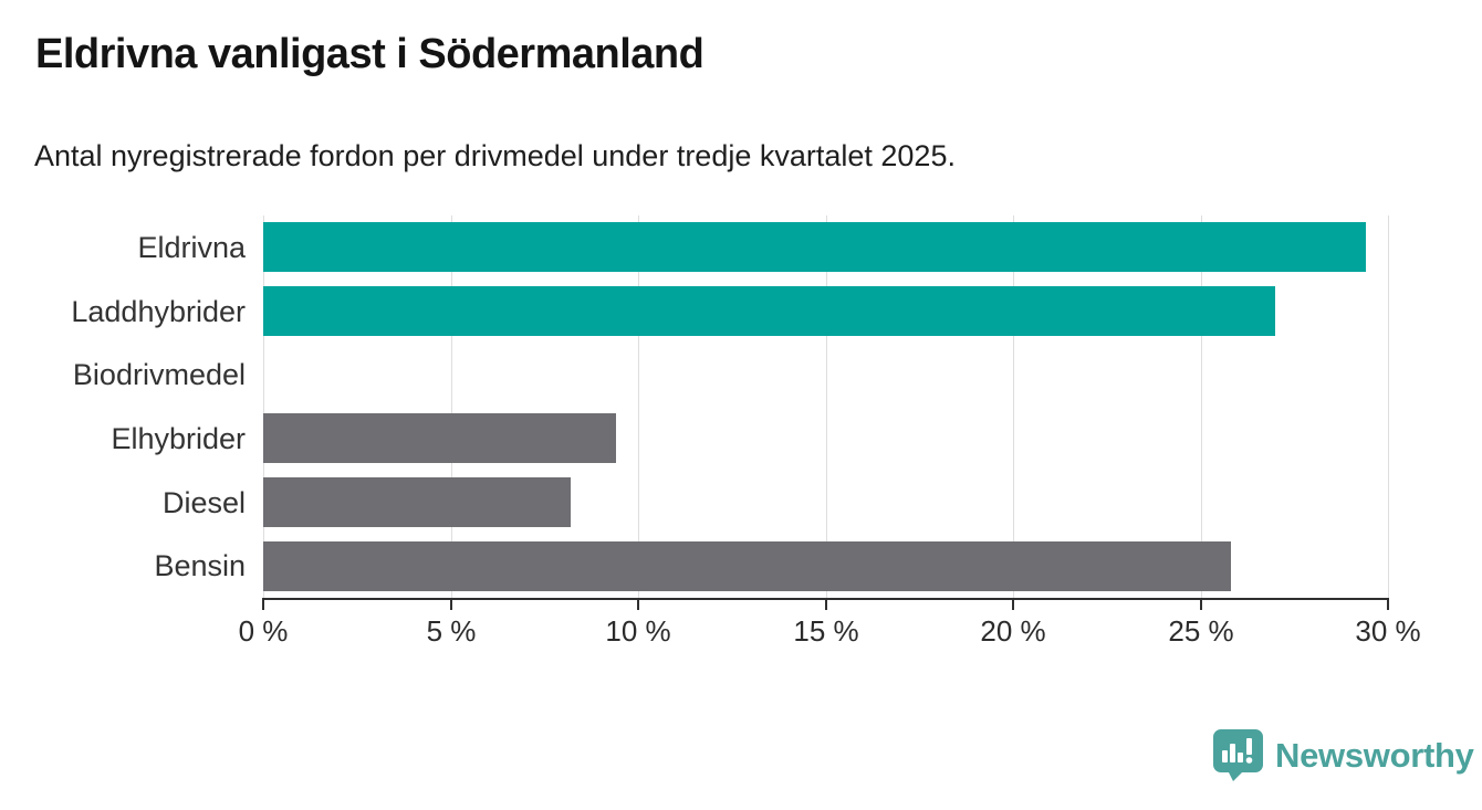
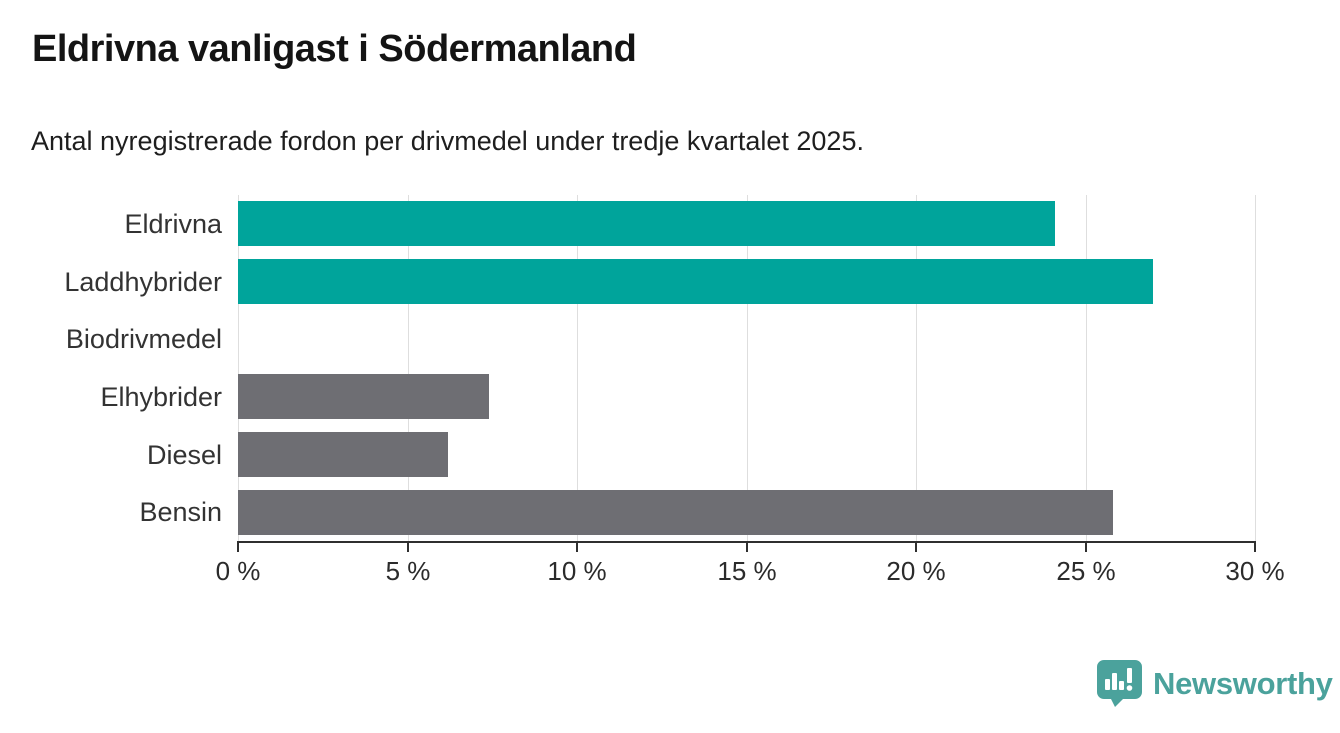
Eldrivna: 29.4% -> 24.1%
Elhybrider: 9.4% -> 7.4%
Diesel: 8.2% -> 6.2%
